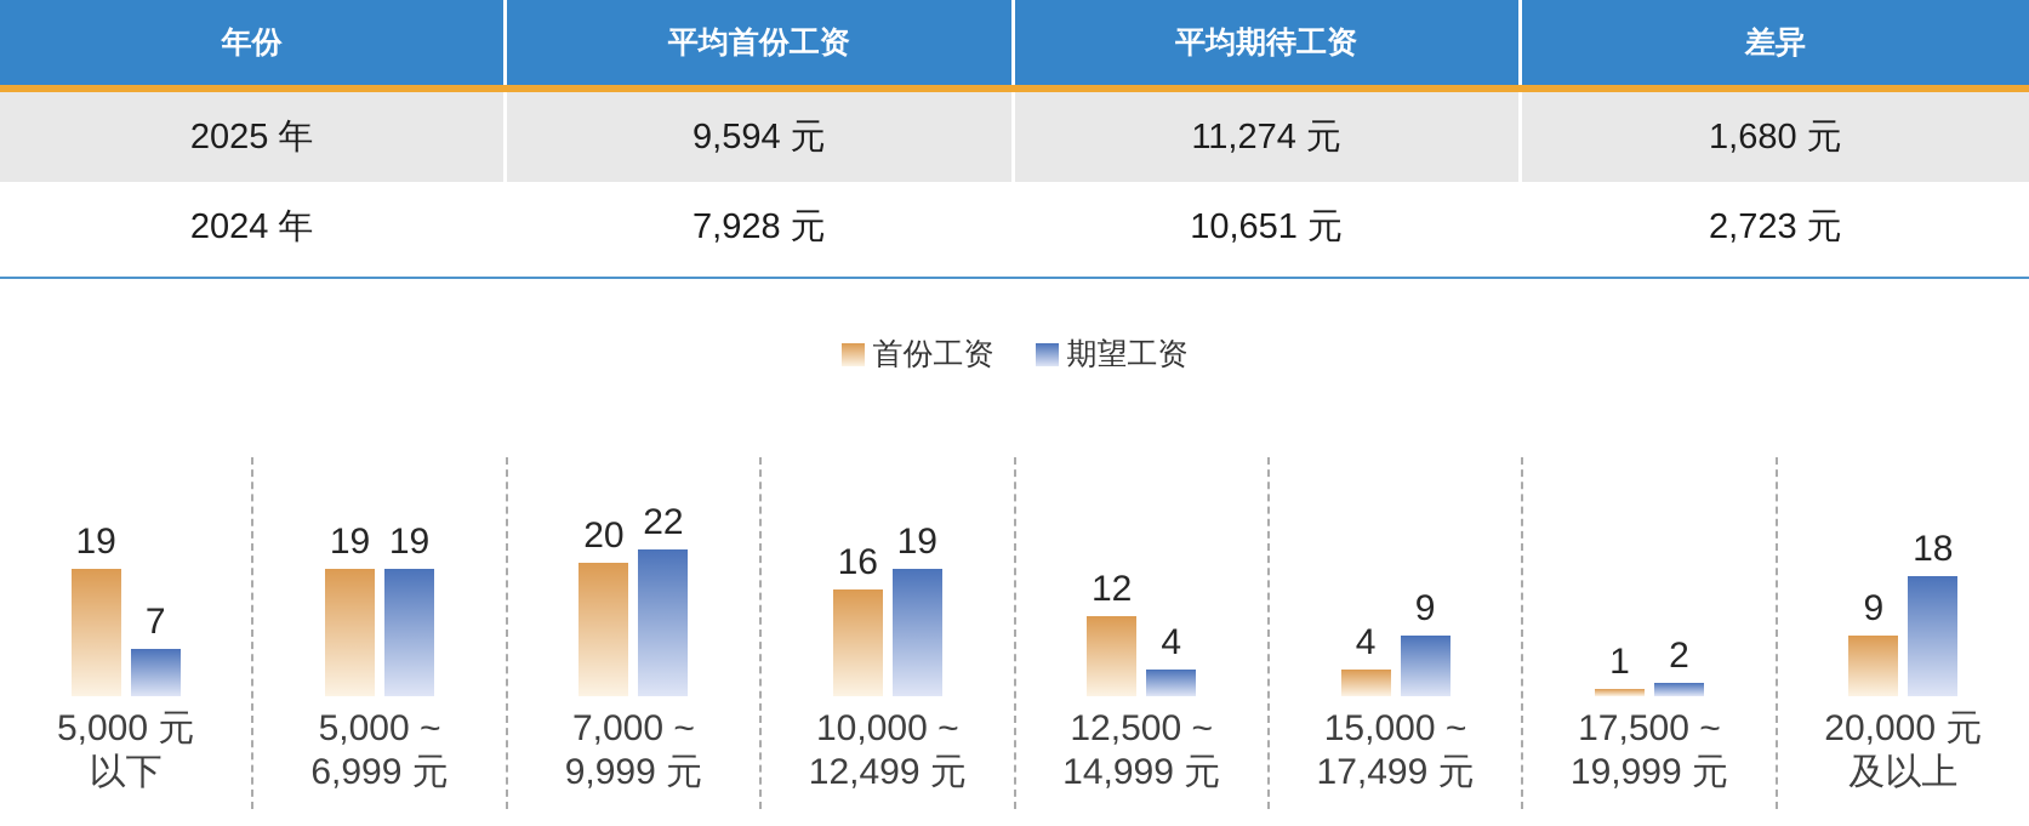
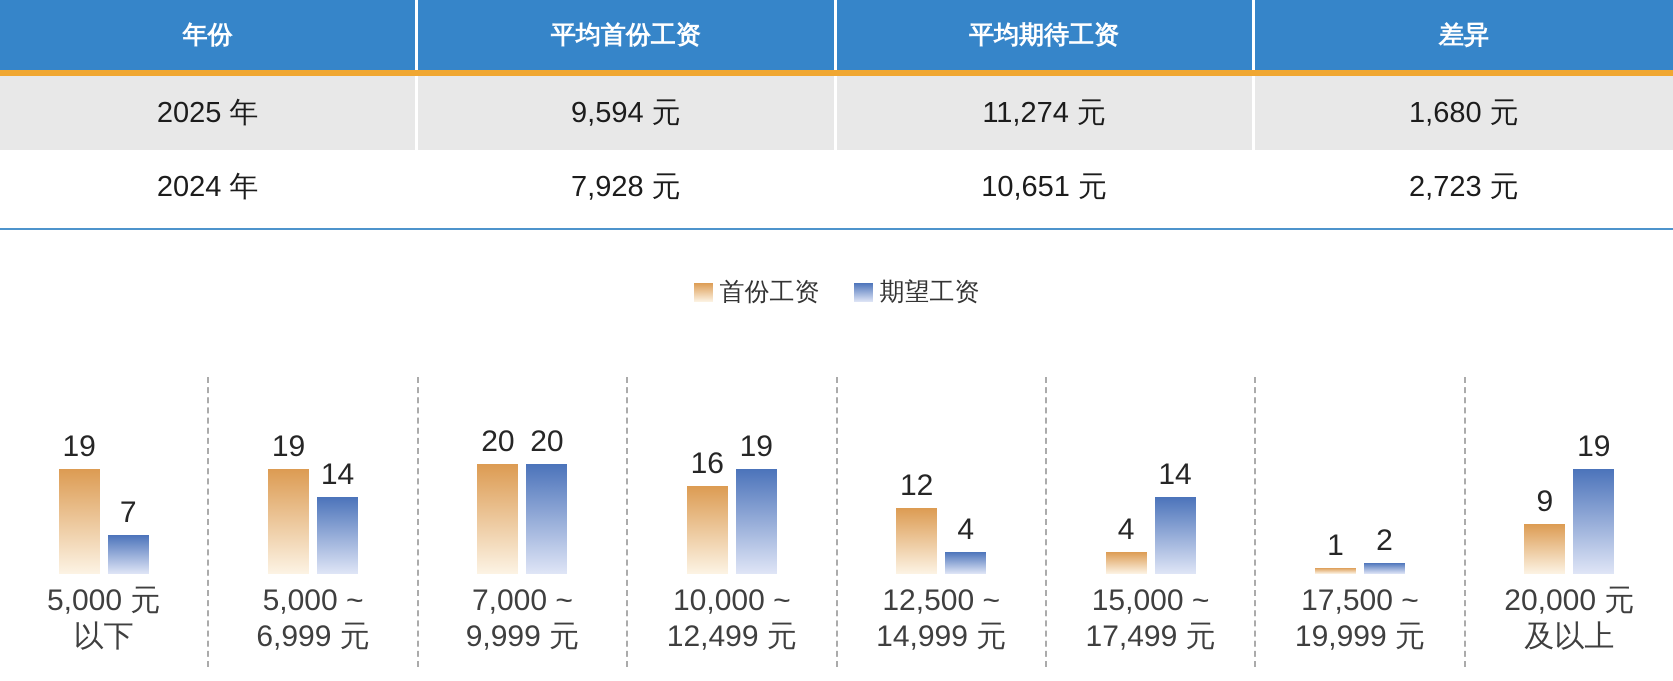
期望工资/5,000 ~ 6,999 元: 19 -> 14
期望工资/7,000 ~ 9,999 元: 22 -> 20
期望工资/15,000 ~ 17,499 元: 9 -> 14
期望工资/20,000 元及以上: 18 -> 19
